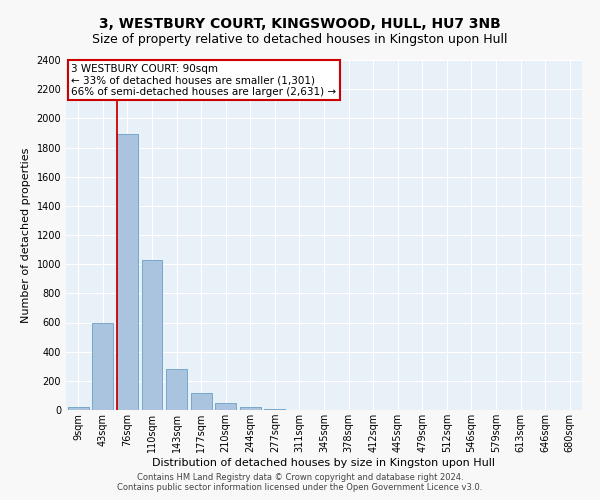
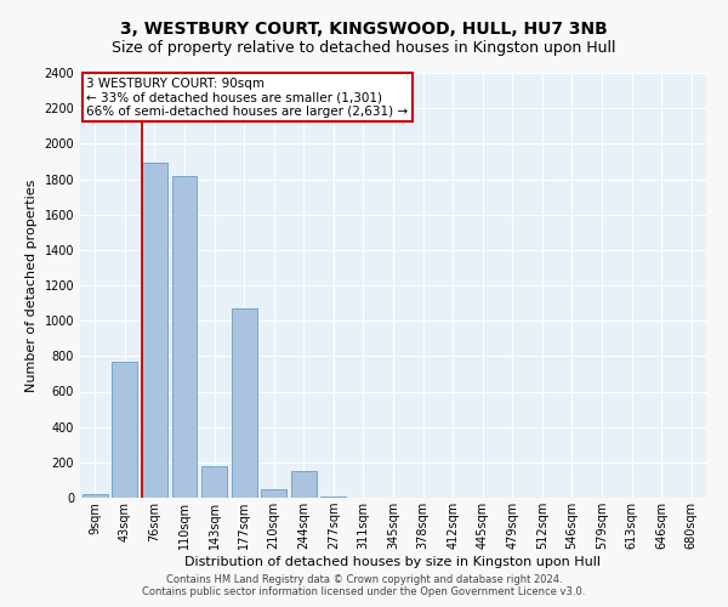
43sqm: 600 -> 770
110sqm: 1030 -> 1820
143sqm: 280 -> 180
177sqm: 120 -> 1070
244sqm: 20 -> 150
